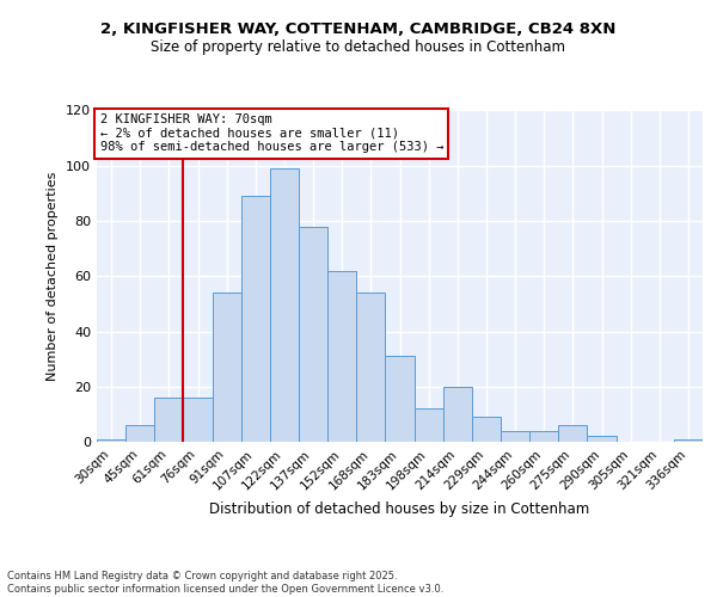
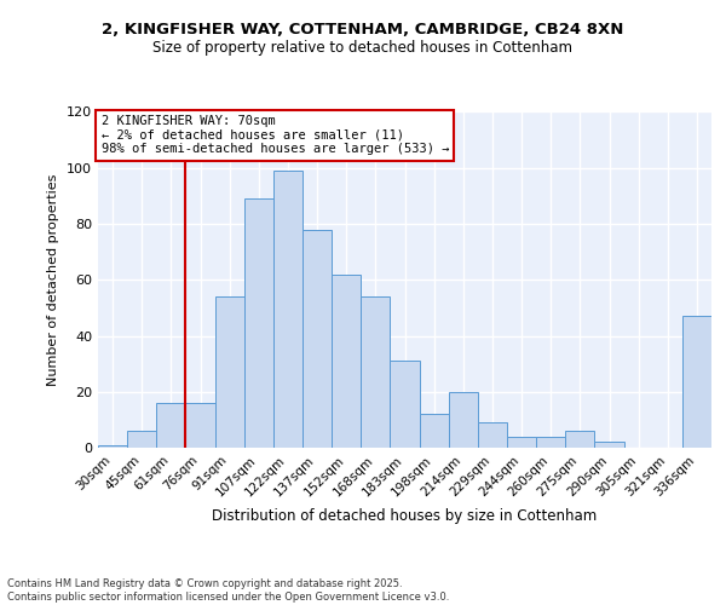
336sqm: 1 -> 47
